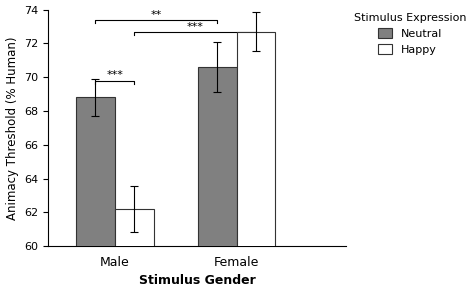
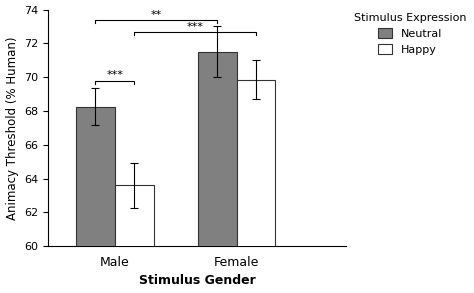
Neutral/Male: 68.8 -> 68.2
Happy/Male: 62.2 -> 63.6
Neutral/Female: 70.6 -> 71.5
Happy/Female: 72.7 -> 69.8
